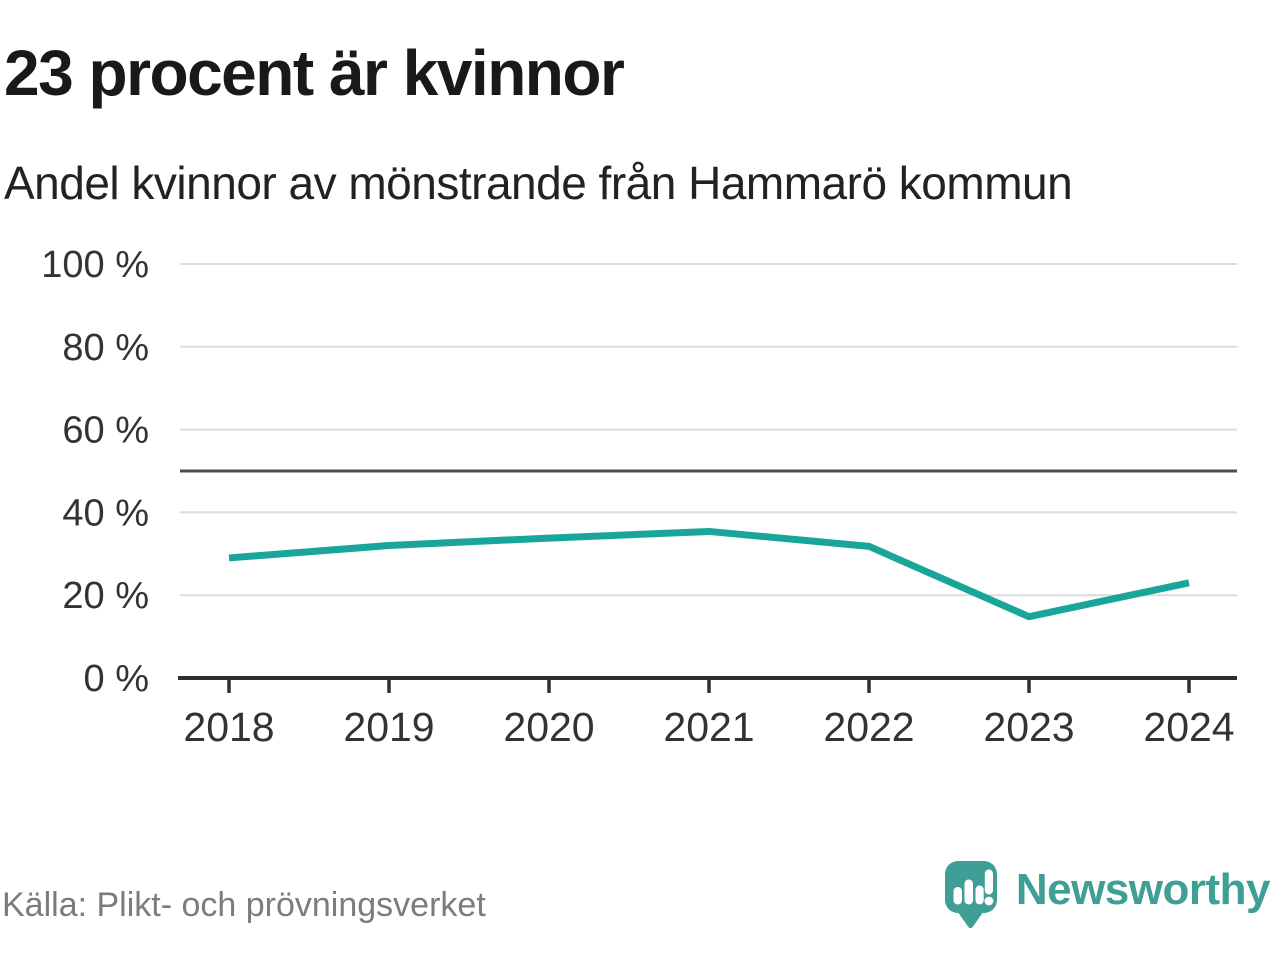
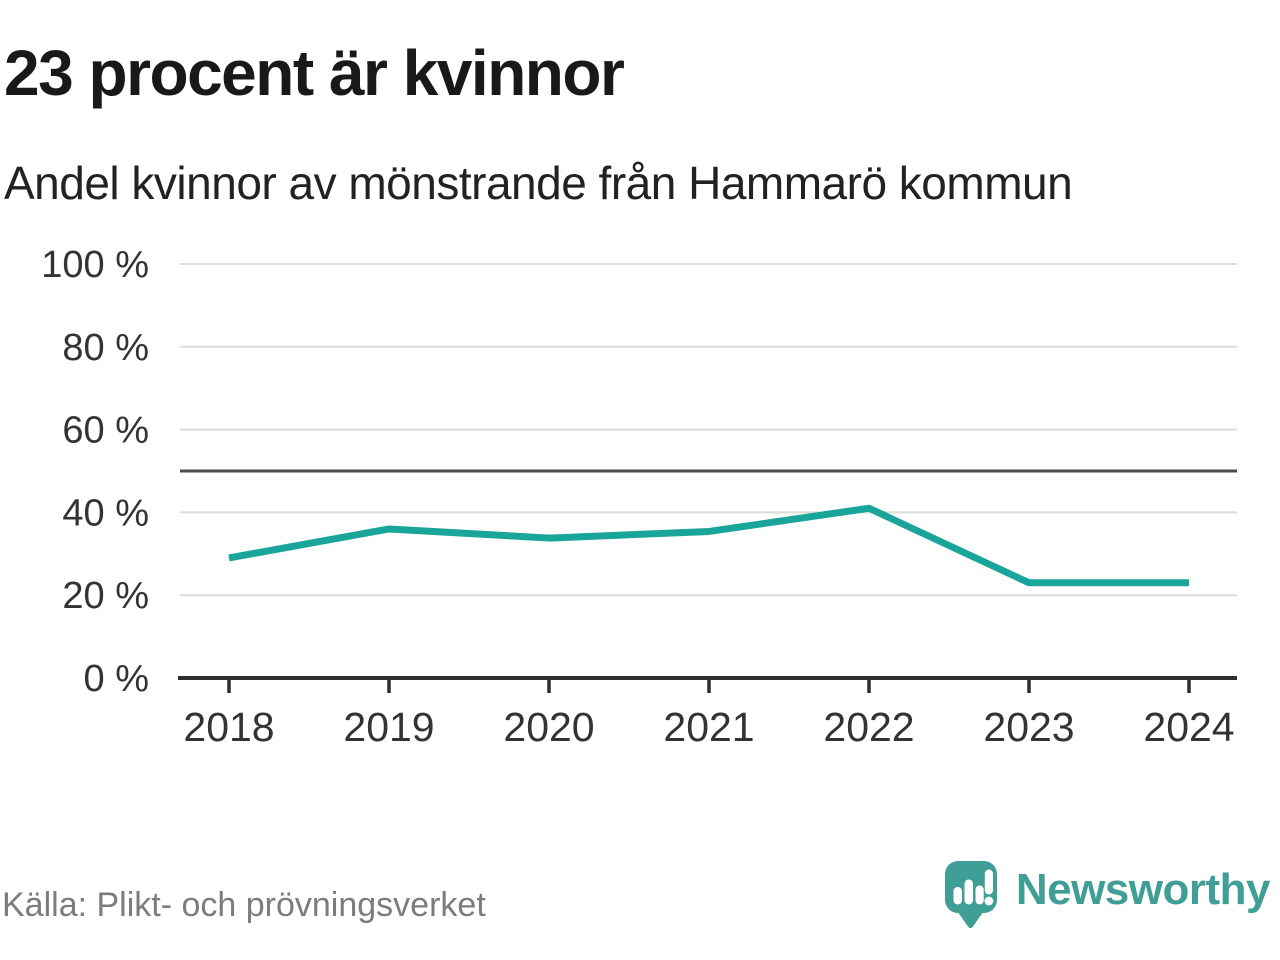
2019: 32% -> 36%
2022: 32% -> 41%
2023: 15% -> 23%
